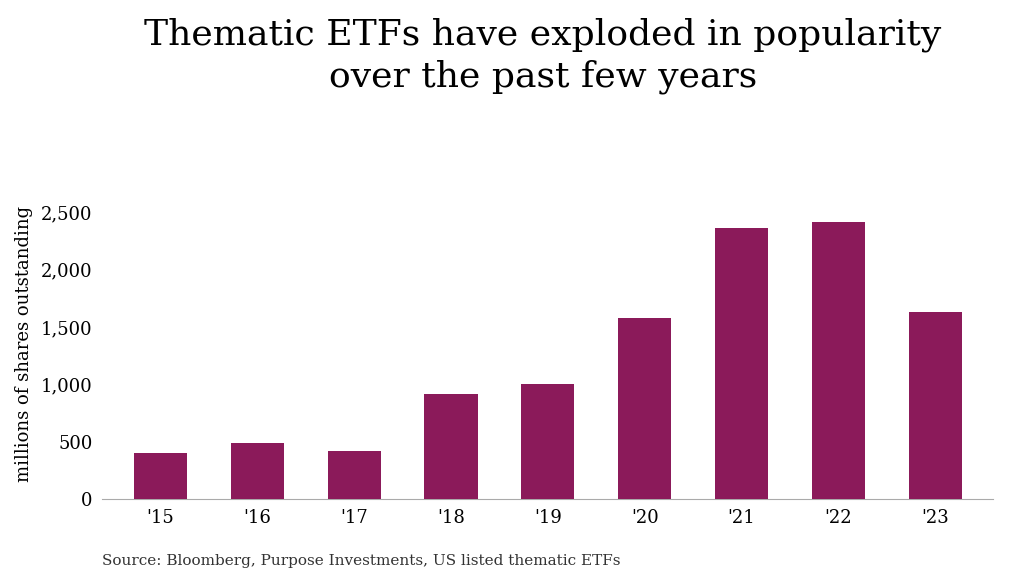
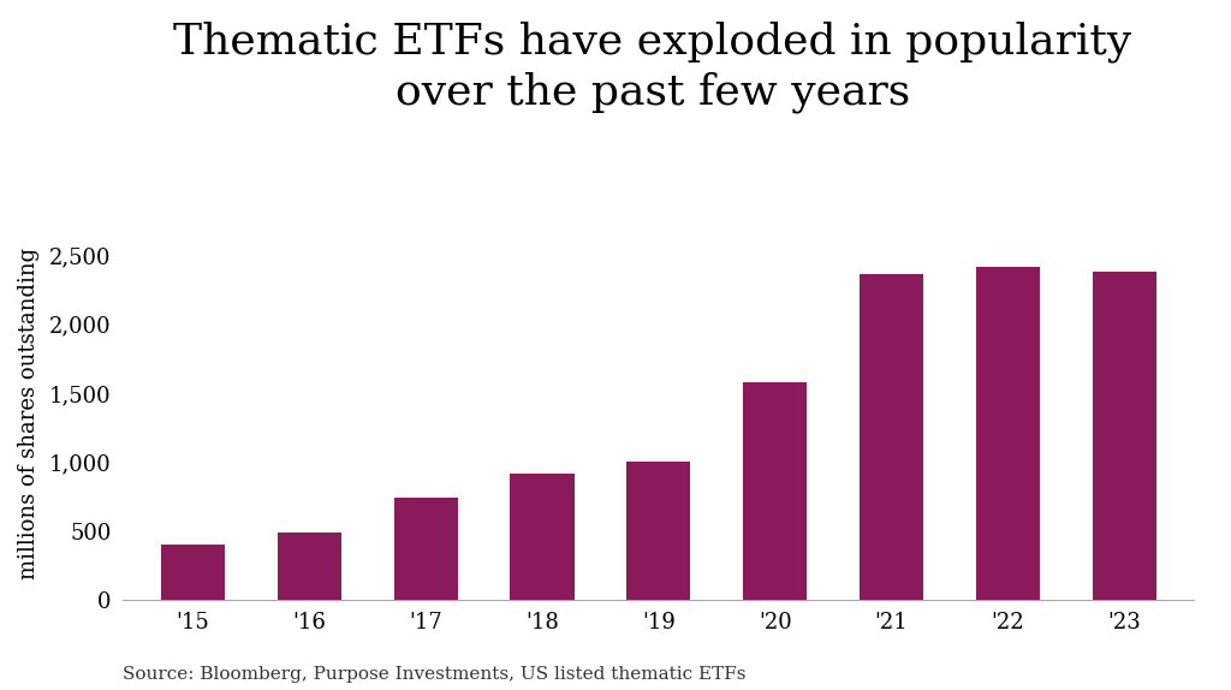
'17: 420 -> 740
'23: 1,630 -> 2,380
